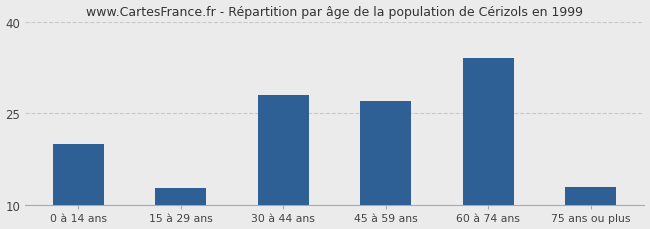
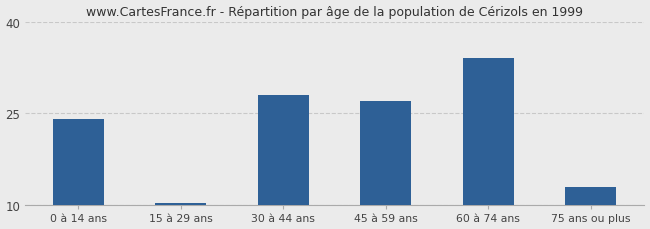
0 à 14 ans: 20.0 -> 24.0
15 à 29 ans: 12.8 -> 10.3
